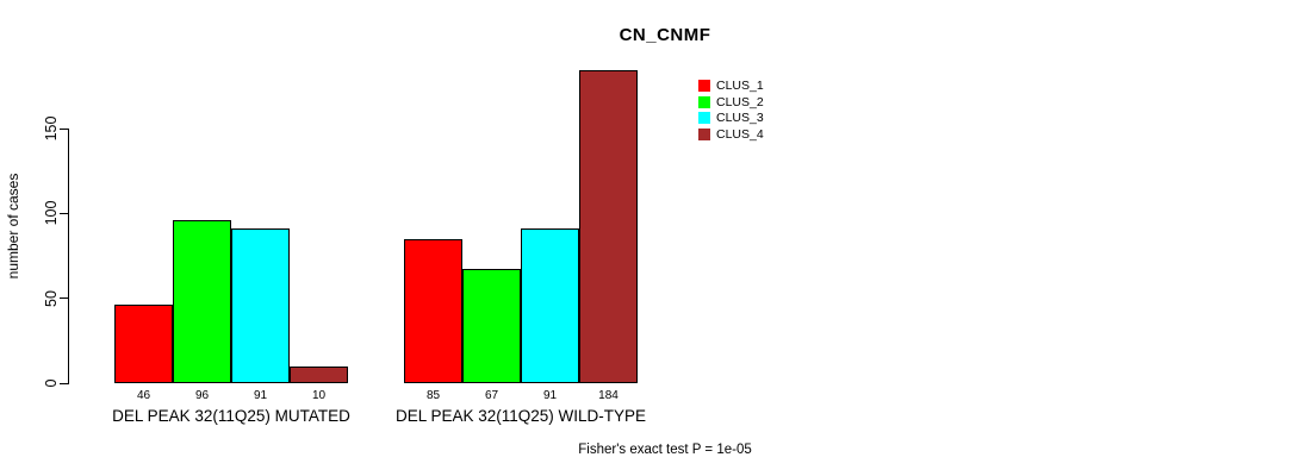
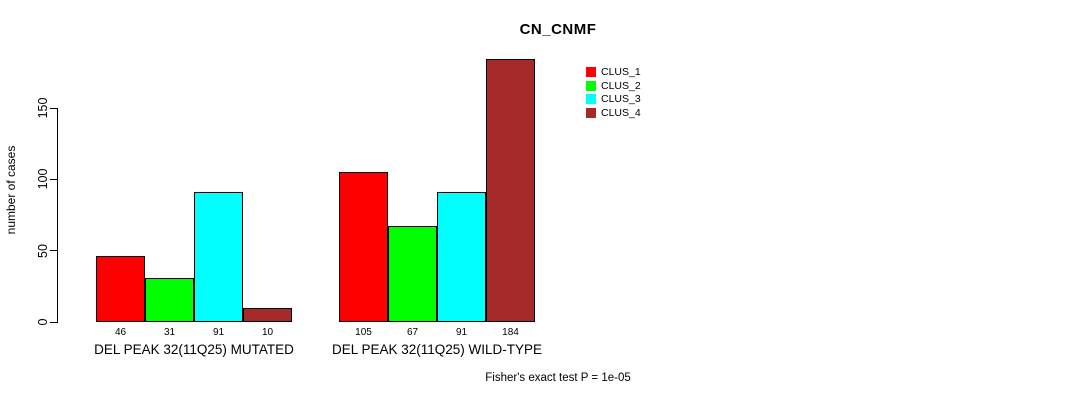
CLUS_2/DEL PEAK 32(11Q25) MUTATED: 96 -> 31
CLUS_1/DEL PEAK 32(11Q25) WILD-TYPE: 85 -> 105
